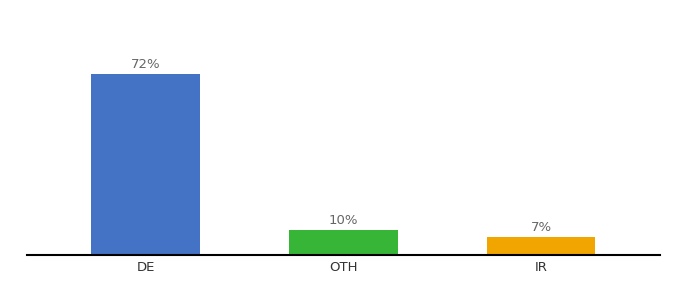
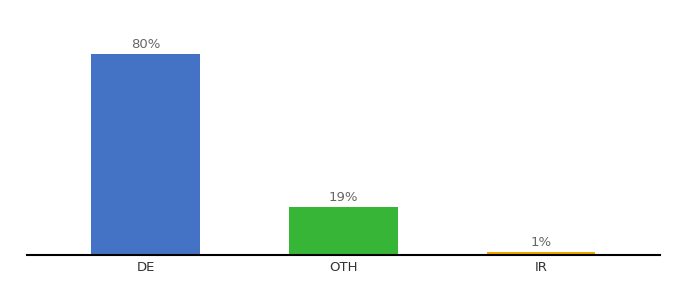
DE: 72% -> 80%
OTH: 10% -> 19%
IR: 7% -> 1%
